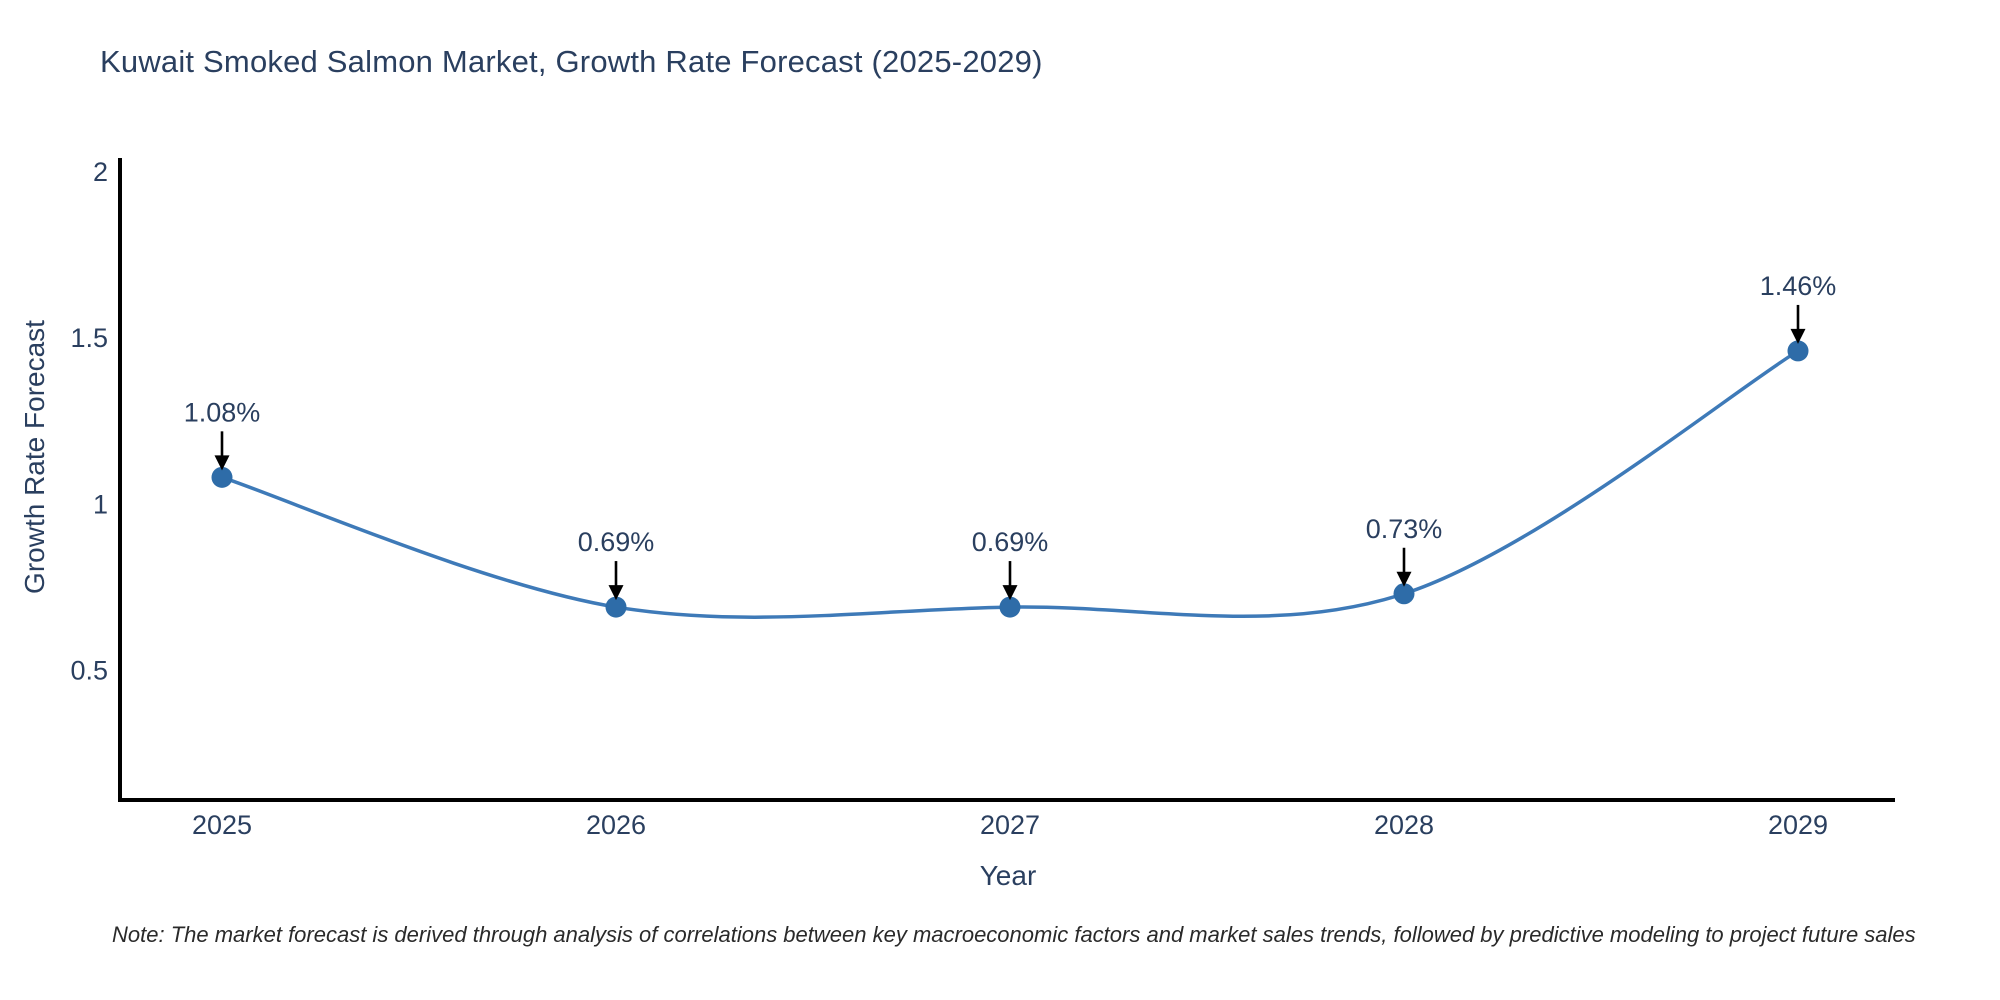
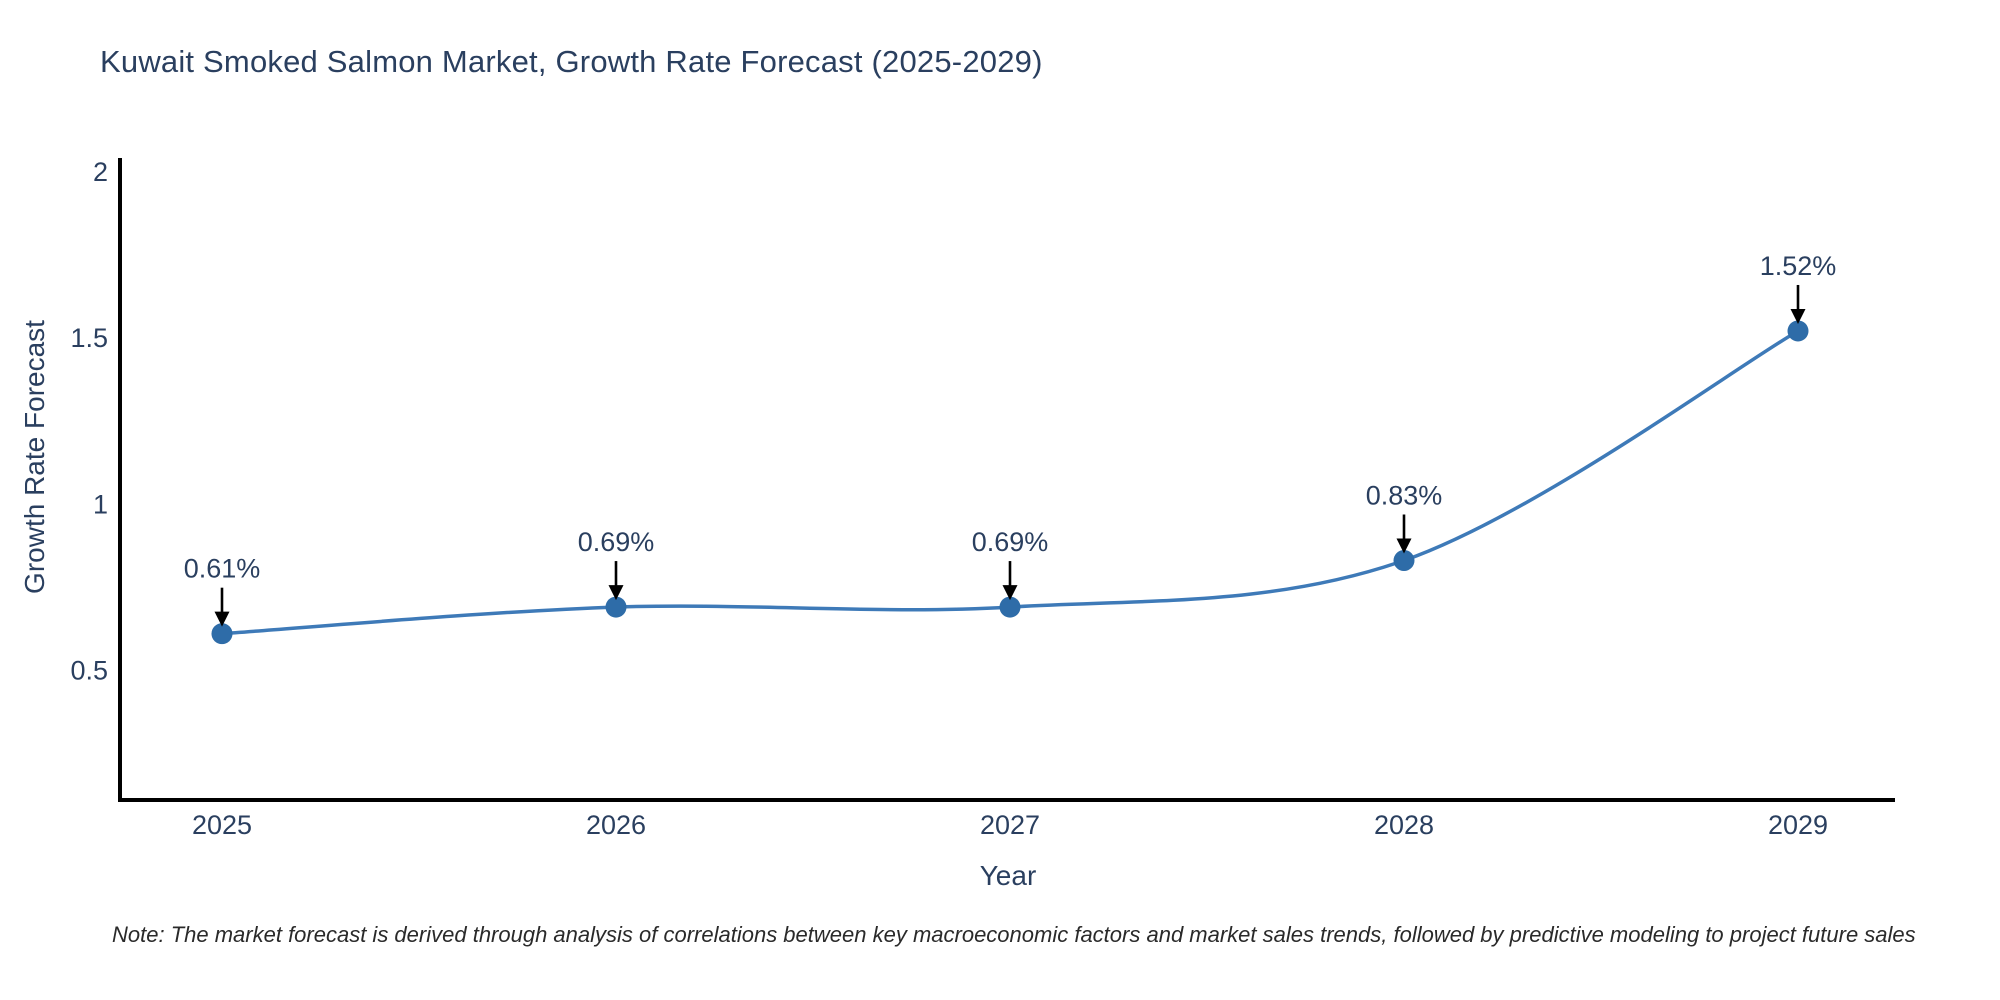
2025: 1.08% -> 0.61%
2028: 0.73% -> 0.83%
2029: 1.46% -> 1.52%
